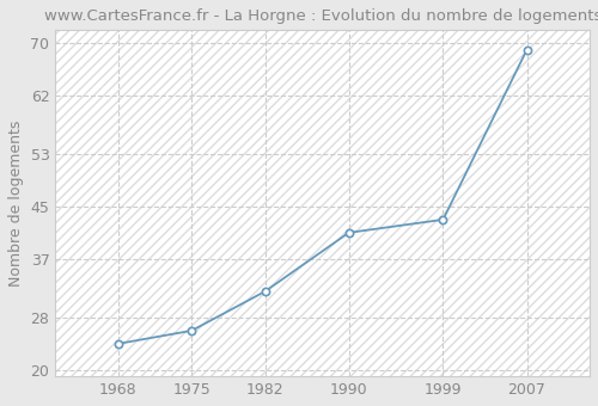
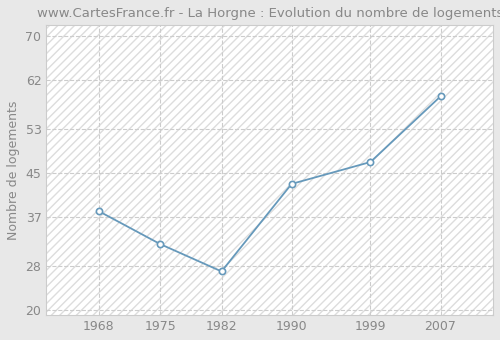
1968: 24 -> 38
1975: 26 -> 32
1982: 32 -> 27
1990: 41 -> 43
1999: 43 -> 47
2007: 69 -> 59
